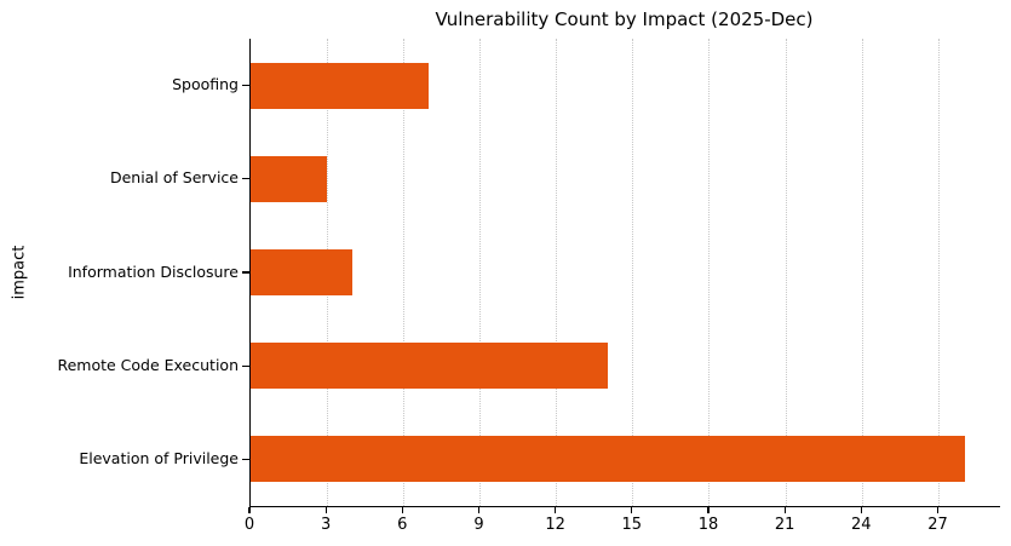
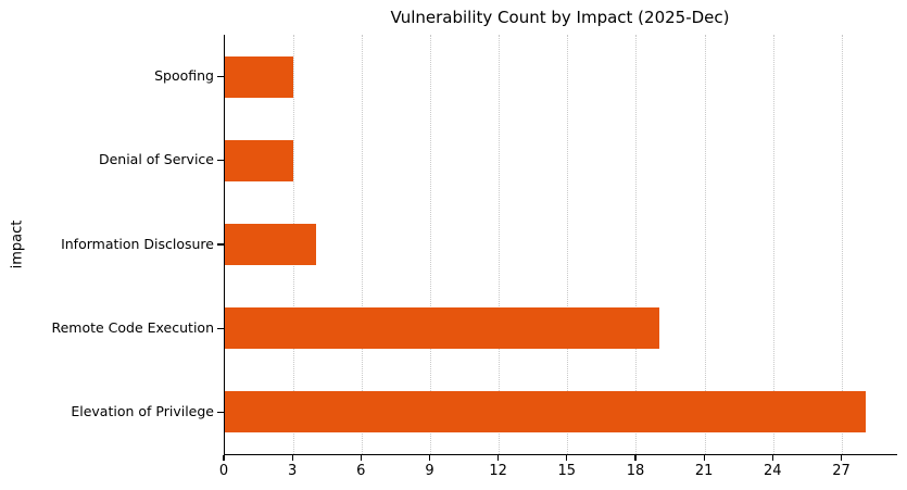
Spoofing: 7 -> 3
Remote Code Execution: 14 -> 19
